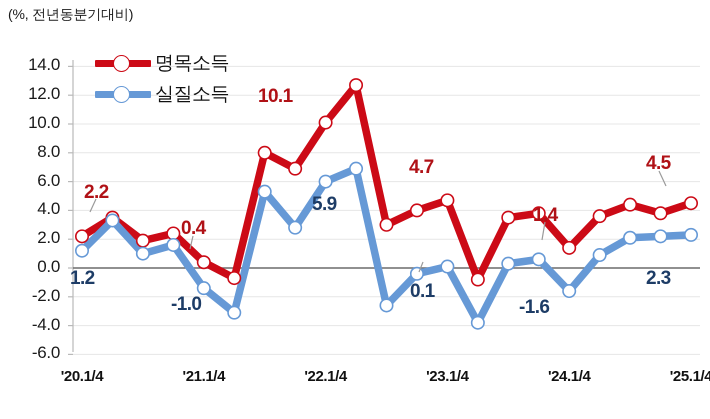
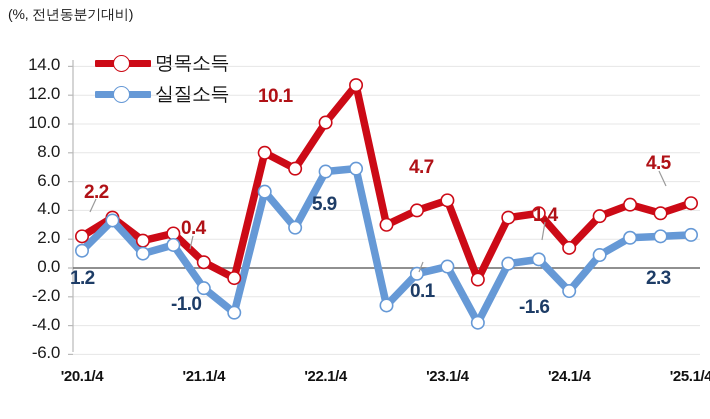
실질소득/'22.1/4: 6.0 -> 6.7
